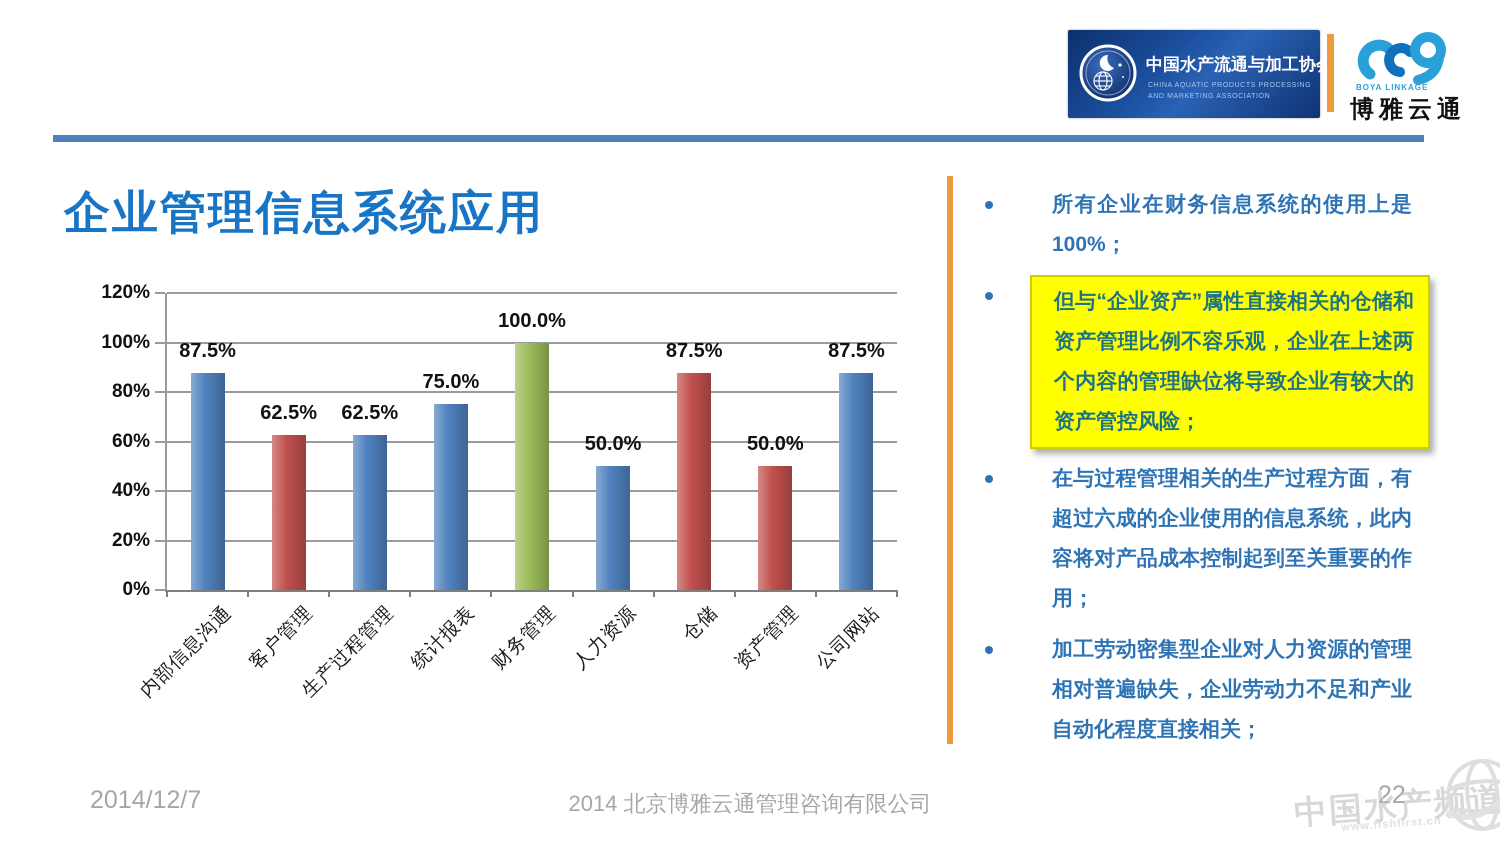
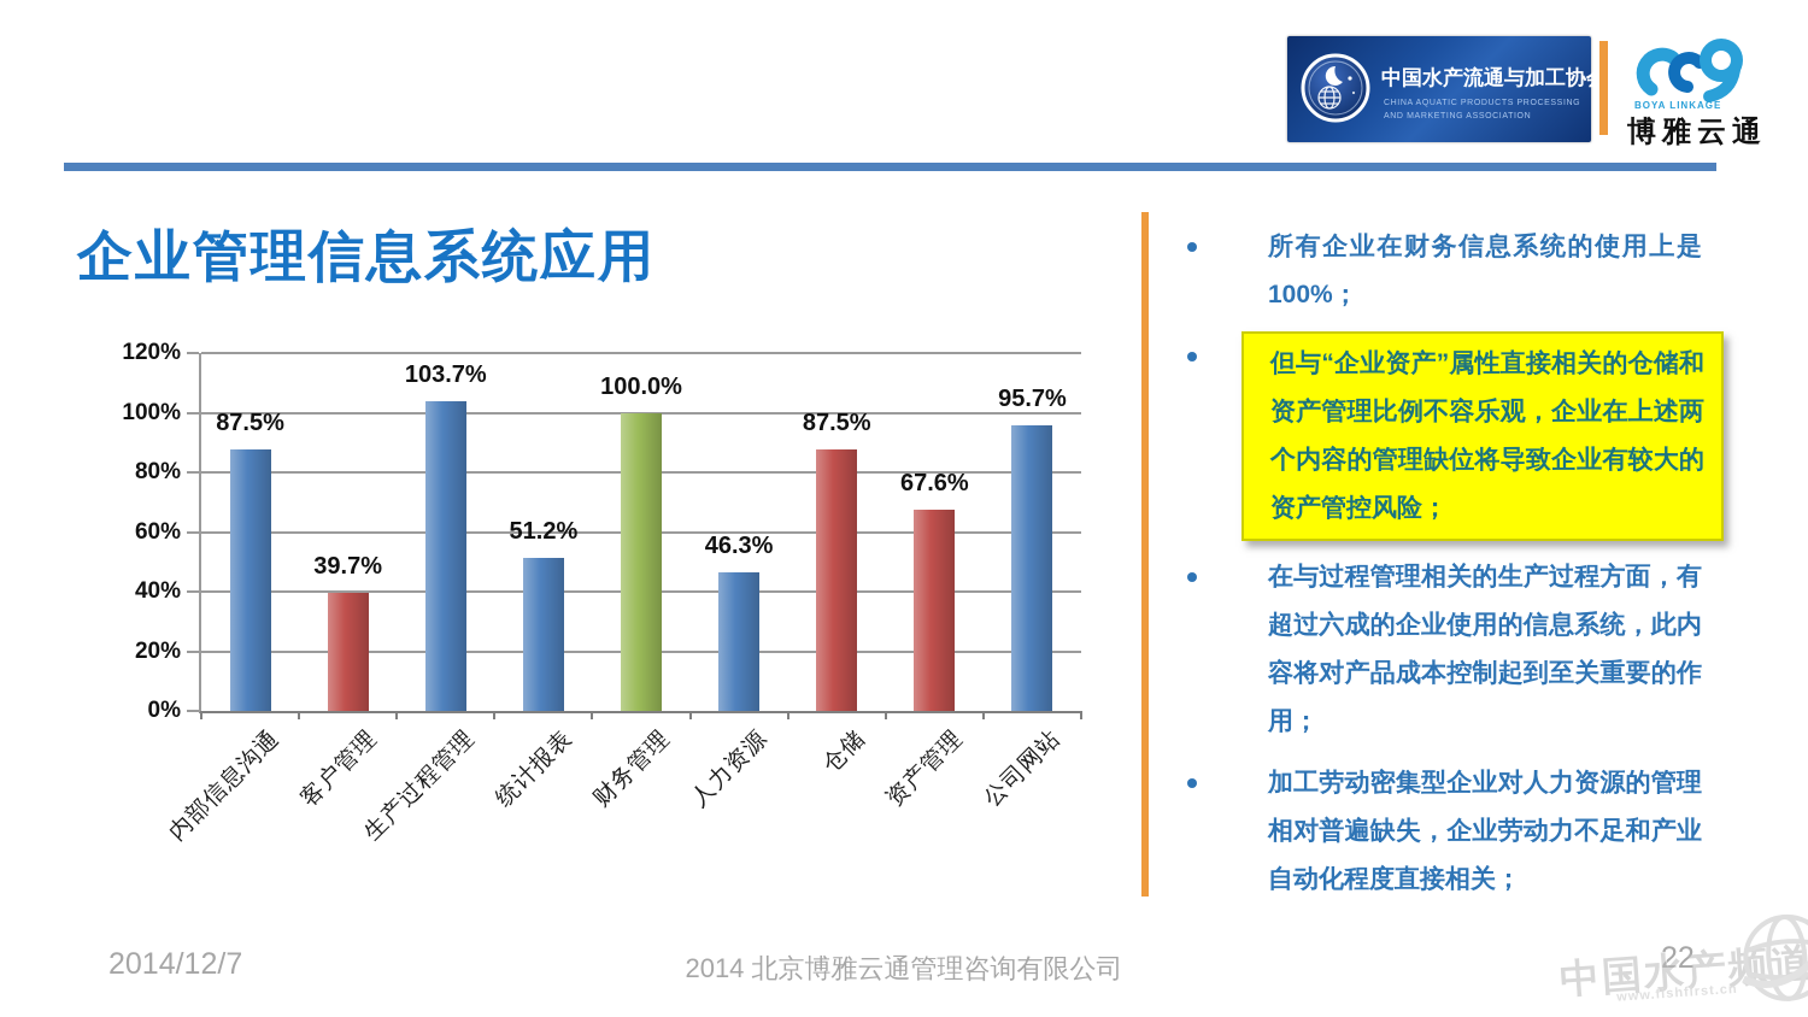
客户管理: 62.5% -> 39.7%
生产过程管理: 62.5% -> 103.7%
统计报表: 75.0% -> 51.2%
人力资源: 50.0% -> 46.3%
资产管理: 50.0% -> 67.6%
公司网站: 87.5% -> 95.7%
